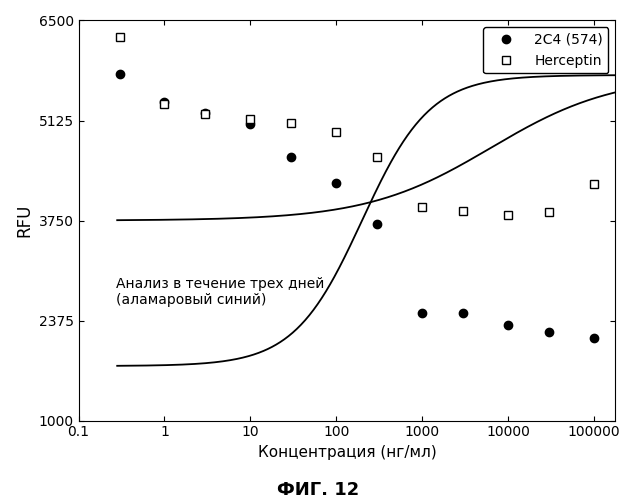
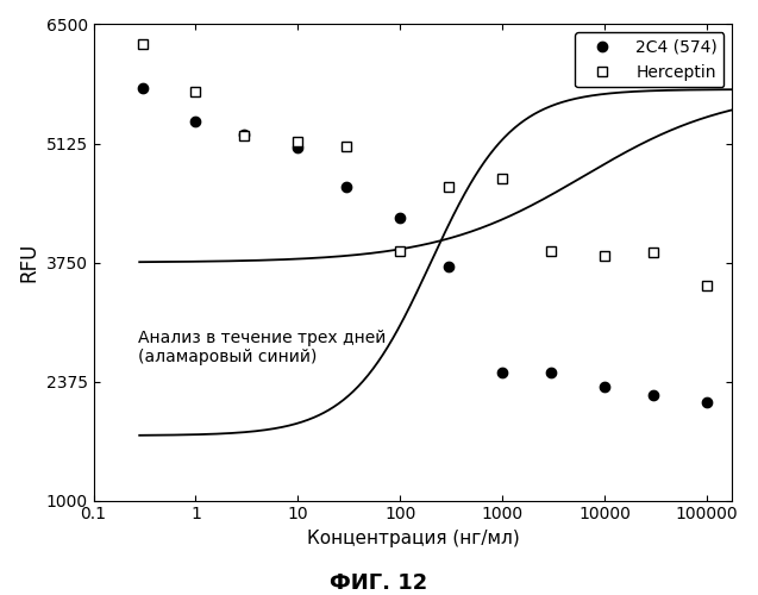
Herceptin/1: 5350 -> 5720
Herceptin/100: 4970 -> 3880
Herceptin/1000: 3940 -> 4720
Herceptin/100000: 4250 -> 3480
